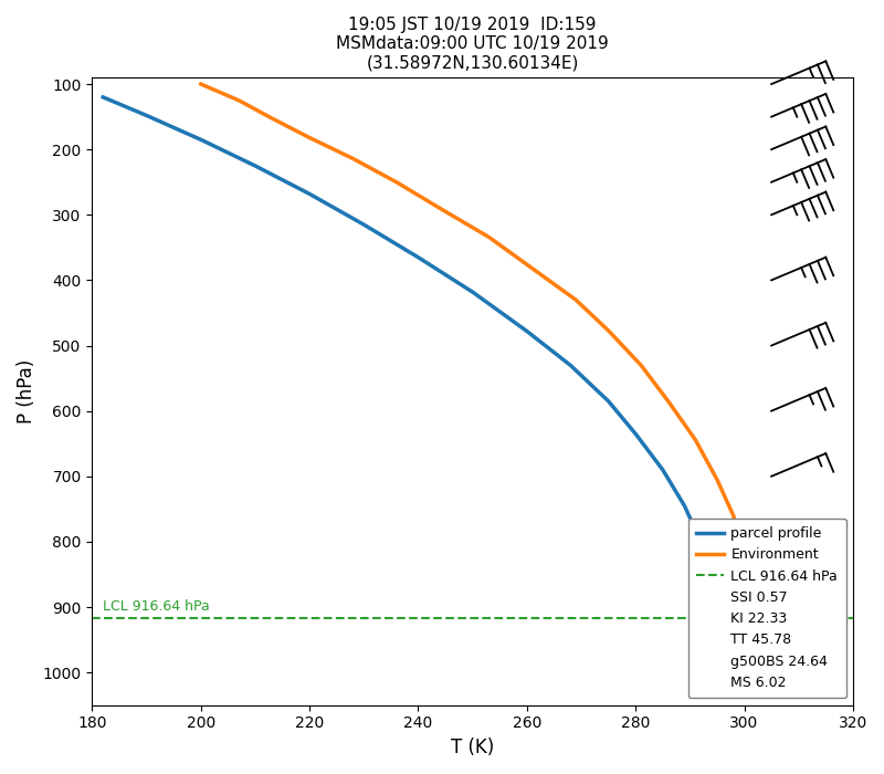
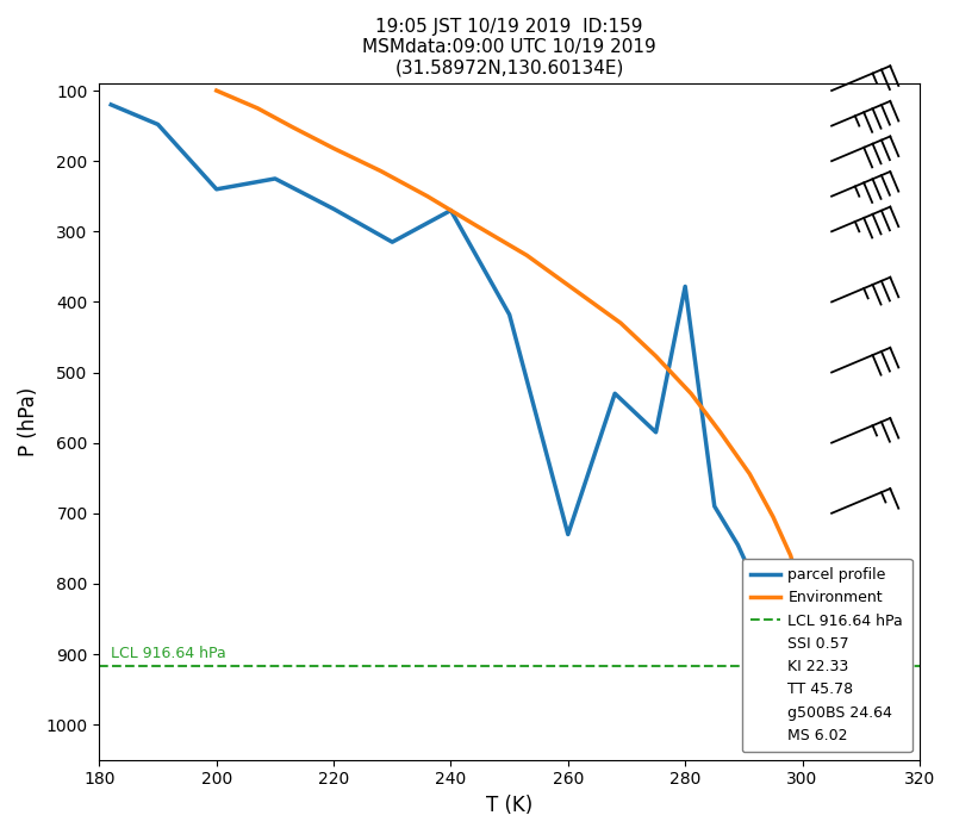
parcel profile/200: 185 -> 240
parcel profile/240: 365 -> 270
parcel profile/260: 478 -> 730
parcel profile/280: 635 -> 378
